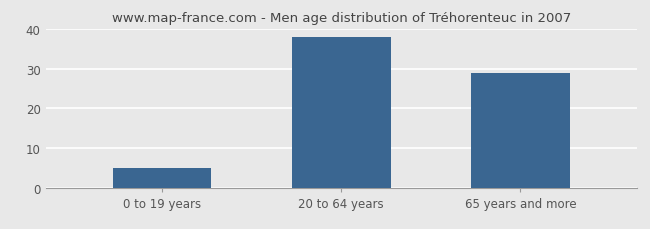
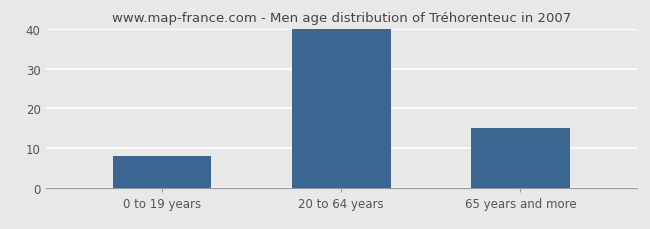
0 to 19 years: 5 -> 8
20 to 64 years: 38 -> 40
65 years and more: 29 -> 15
